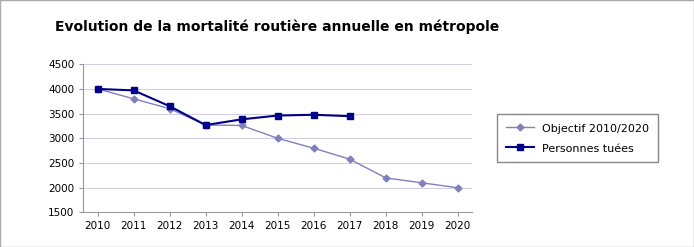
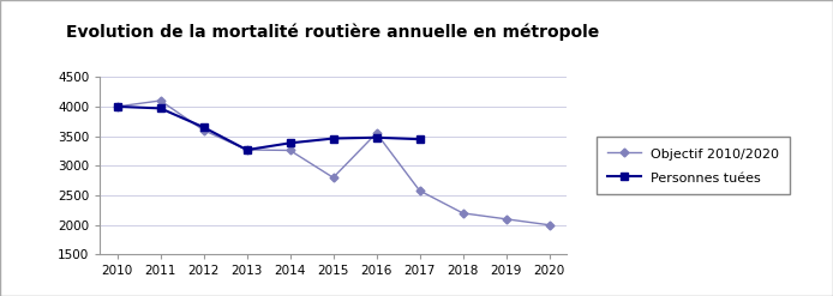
Objectif 2010/2020/2011: 3800 -> 4100
Objectif 2010/2020/2015: 3000 -> 2800
Objectif 2010/2020/2016: 2800 -> 3550
